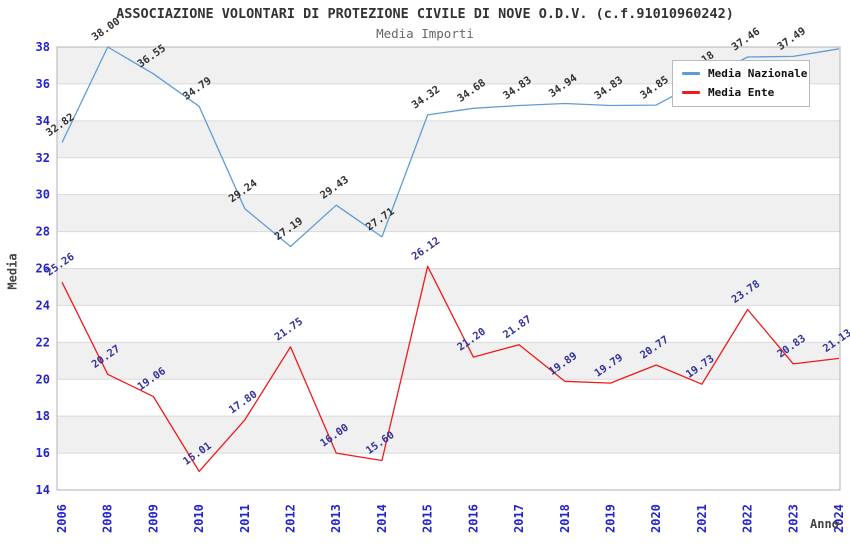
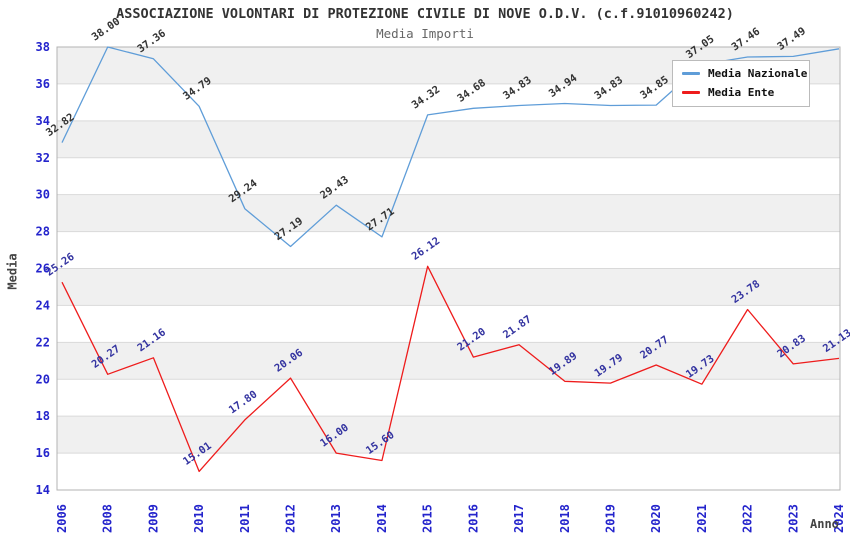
Media Nazionale/2009: 36.55 -> 37.36
Media Ente/2009: 19.06 -> 21.16
Media Ente/2012: 21.75 -> 20.06
Media Nazionale/2021: 36.18 -> 37.05
